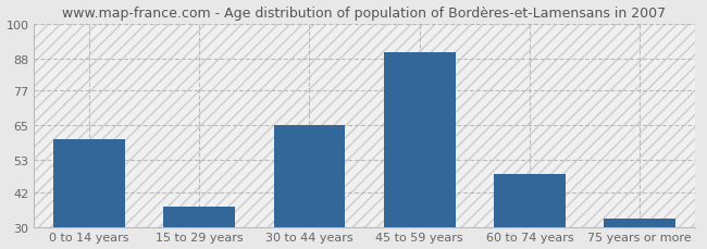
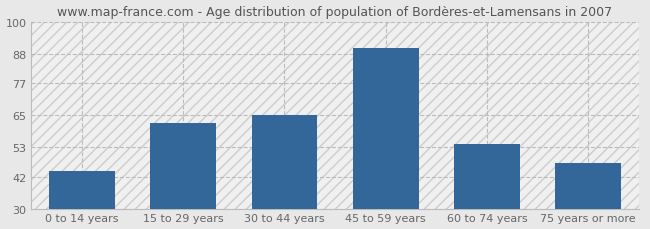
0 to 14 years: 60 -> 44
15 to 29 years: 37 -> 62
60 to 74 years: 48 -> 54
75 years or more: 33 -> 47
